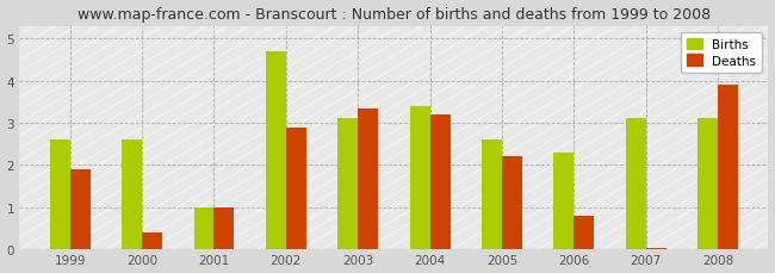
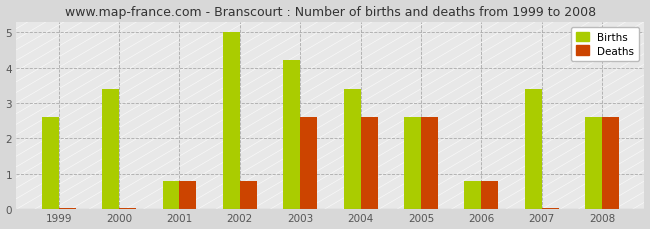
Deaths/1999: 1.90 -> 0.05
Births/2000: 2.6 -> 3.4
Deaths/2000: 0.40 -> 0.05
Births/2001: 1.0 -> 0.8
Deaths/2001: 1.00 -> 0.80
Births/2002: 4.7 -> 5.0
Deaths/2002: 2.90 -> 0.80
Births/2003: 3.1 -> 4.2
Deaths/2003: 3.35 -> 2.60
Deaths/2004: 3.20 -> 2.60
Deaths/2005: 2.20 -> 2.60
Births/2006: 2.3 -> 0.8
Births/2007: 3.1 -> 3.4
Births/2008: 3.1 -> 2.6
Deaths/2008: 3.90 -> 2.60
